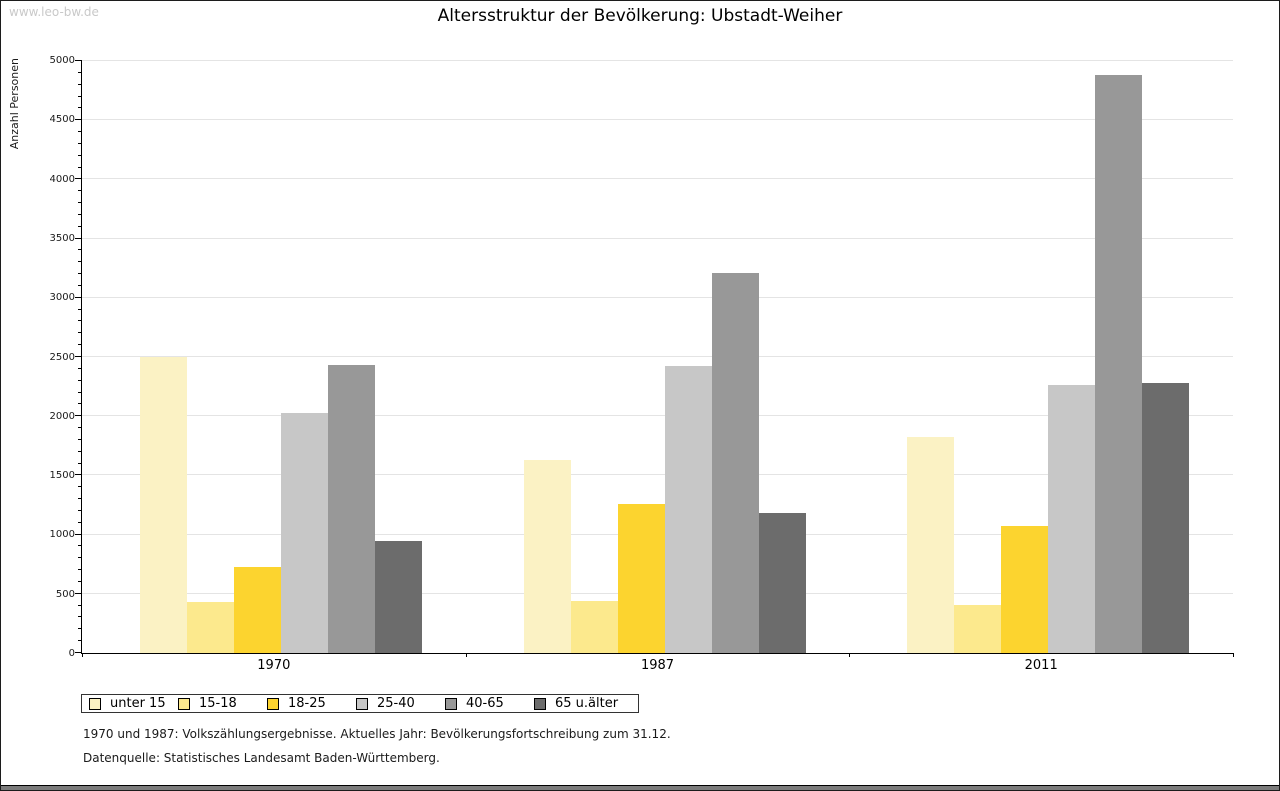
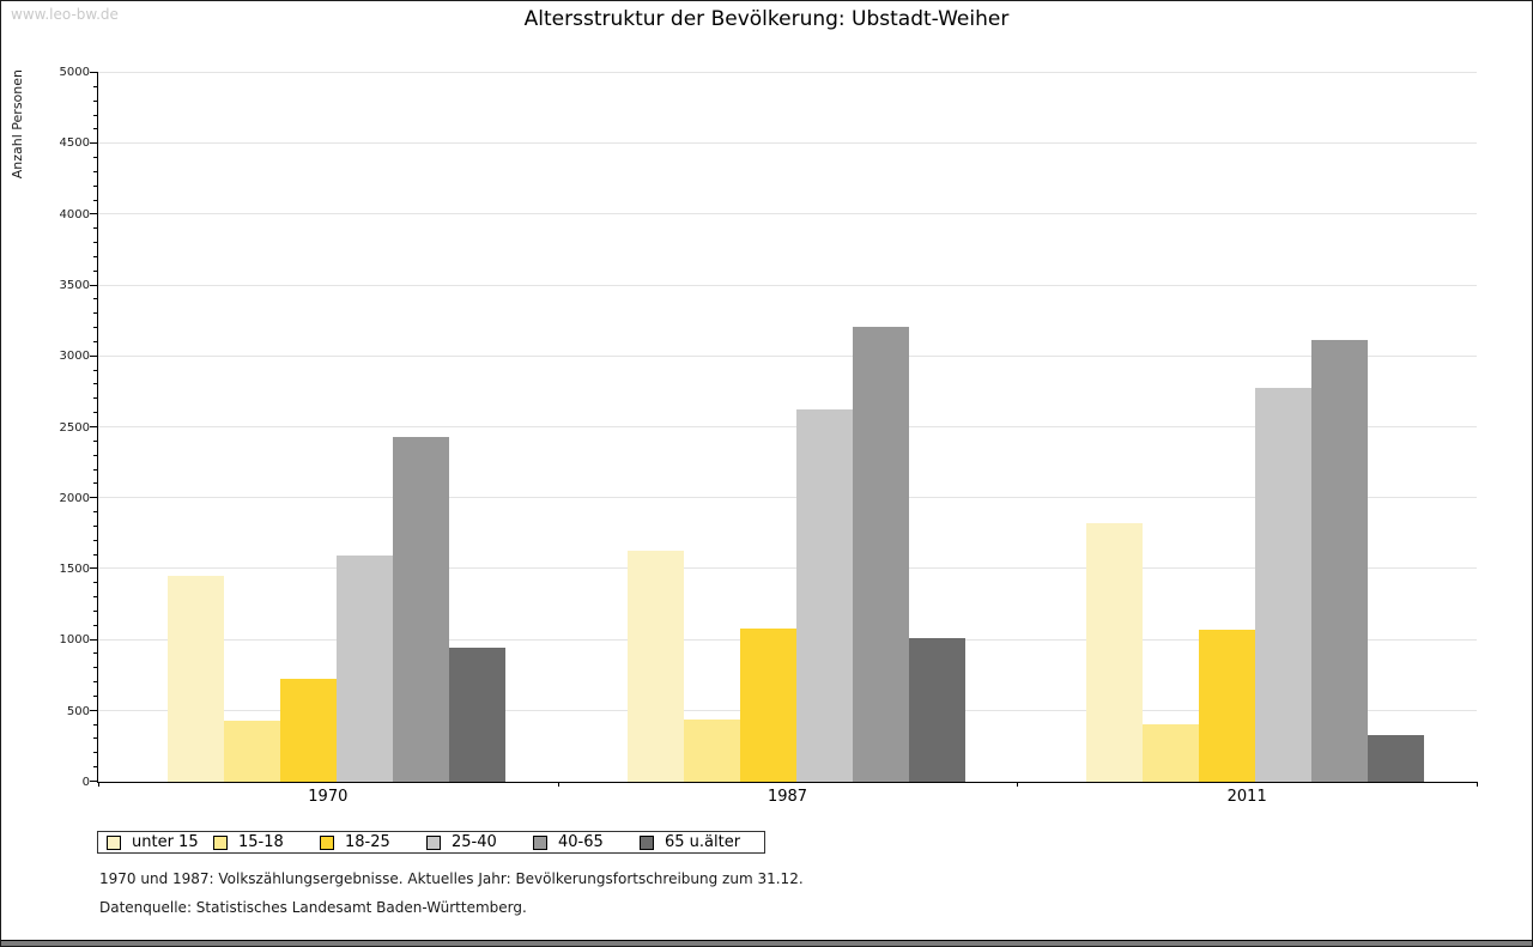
unter 15/1970: 2500 -> 1450
25-40/1970: 2030 -> 1600
18-25/1987: 1260 -> 1080
25-40/1987: 2420 -> 2630
65 u.älter/1987: 1180 -> 1010
25-40/2011: 2260 -> 2780
40-65/2011: 4880 -> 3120
65 u.älter/2011: 2280 -> 330
